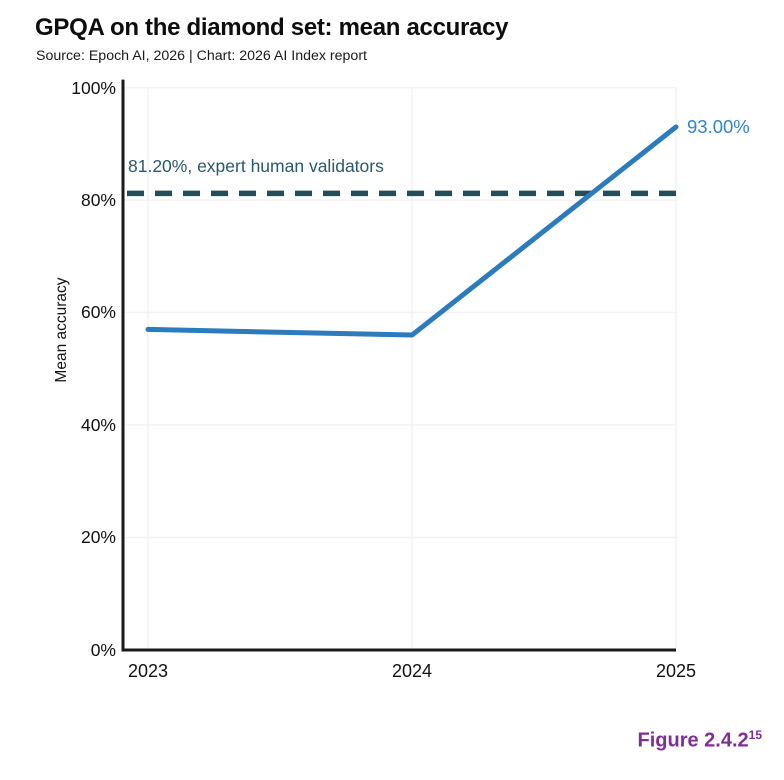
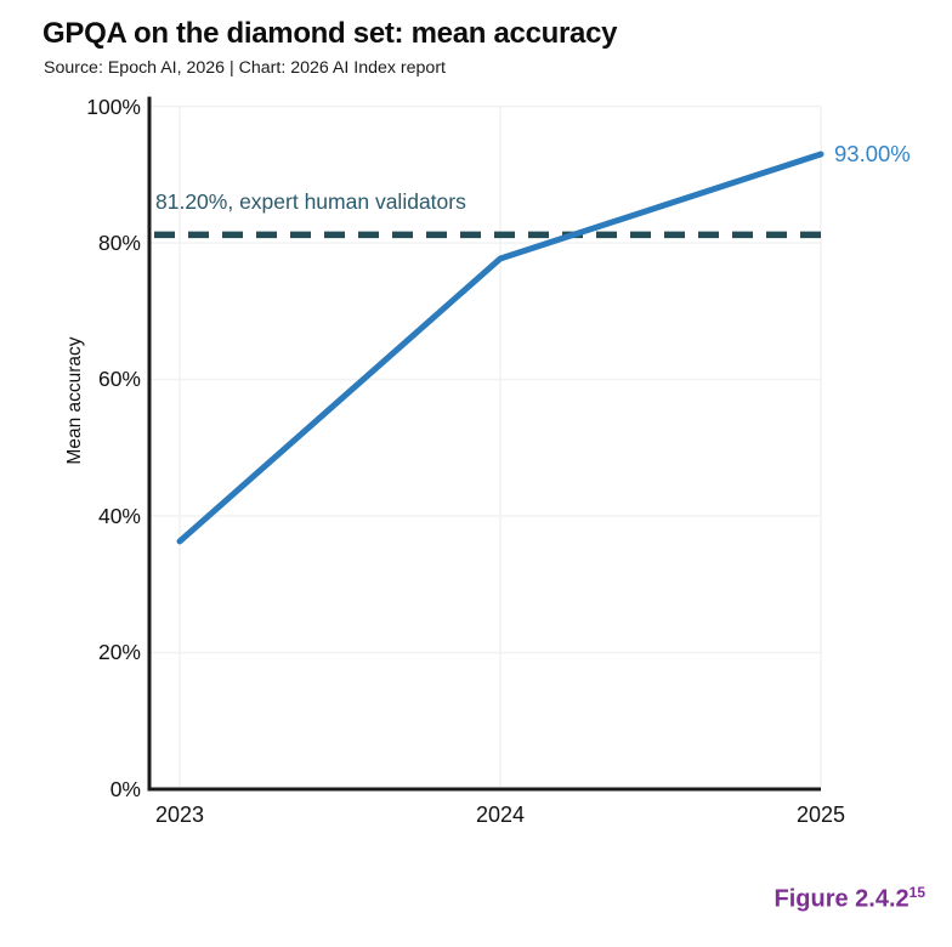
2023: 57% -> 36%
2024: 56% -> 78%
